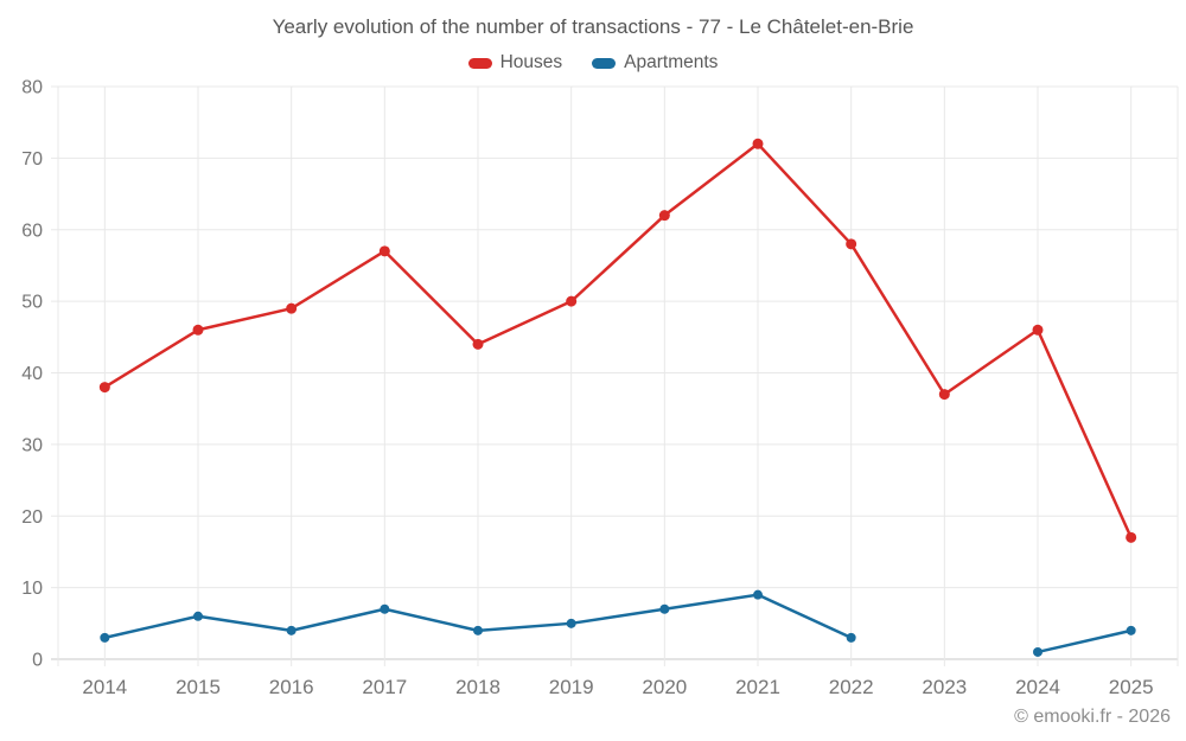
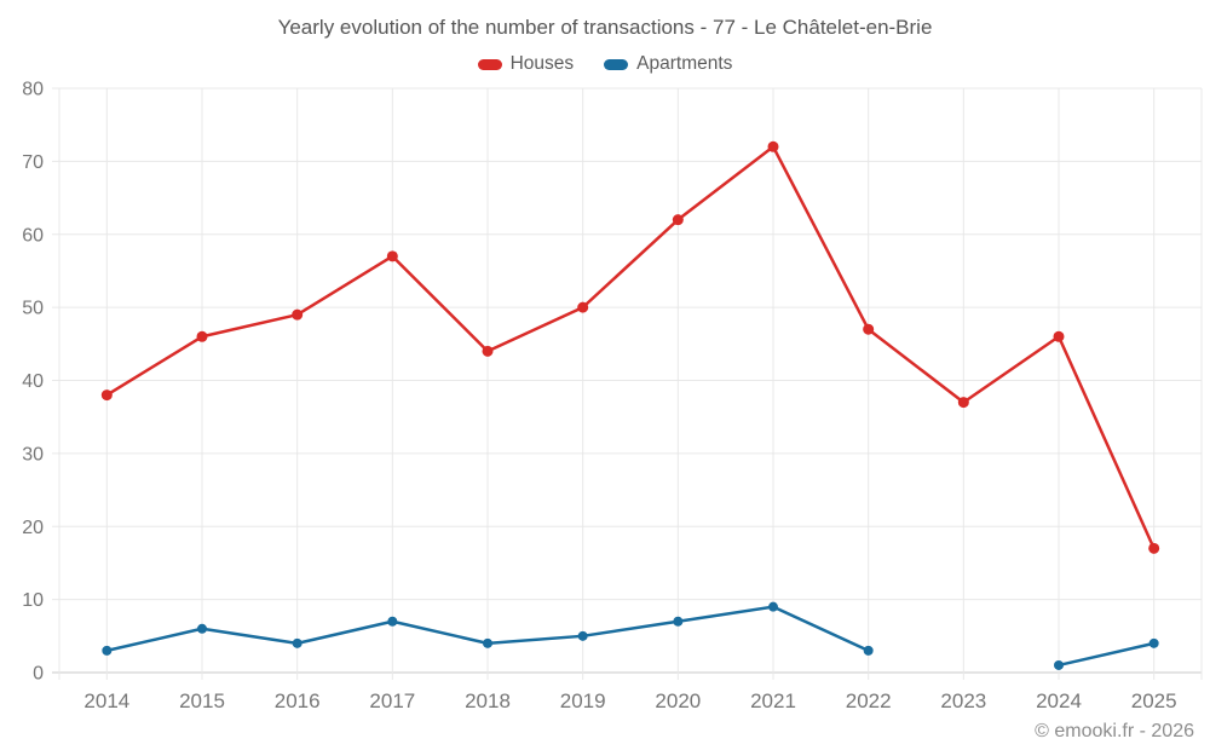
Houses/2022: 58 -> 47
